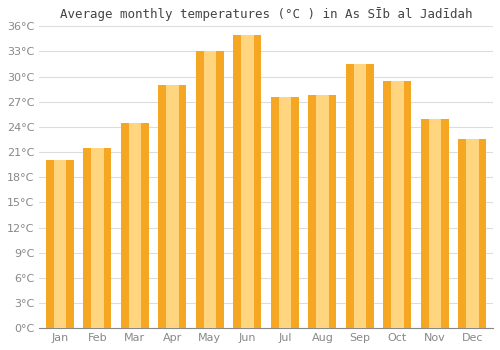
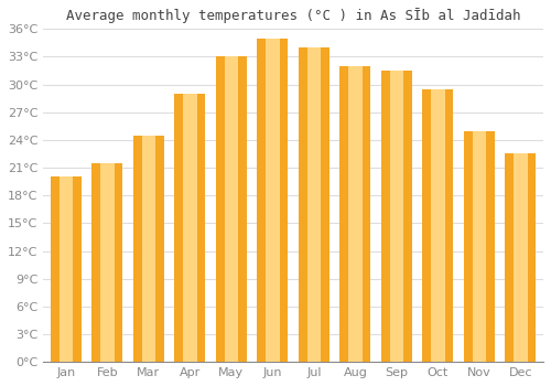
Jul: 27.6°C -> 34.0°C
Aug: 27.8°C -> 32.0°C
